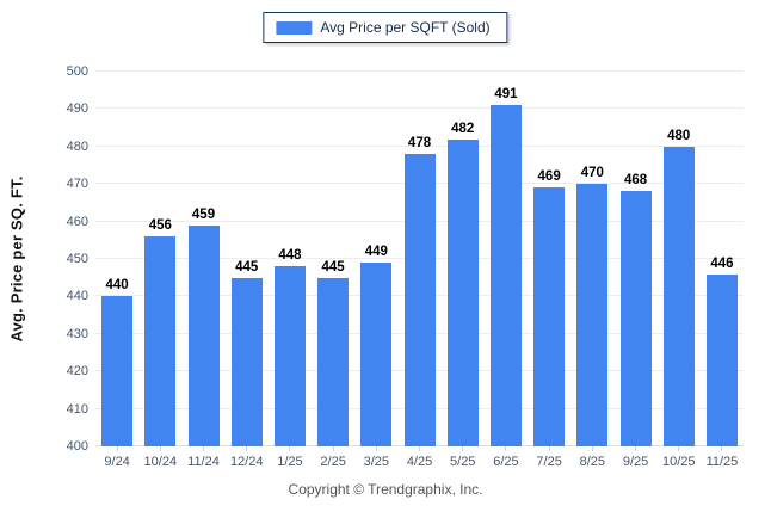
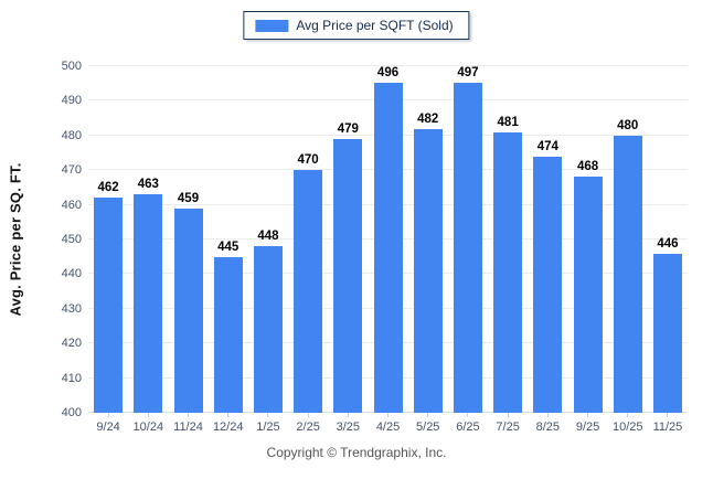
9/24: 440 -> 462
10/24: 456 -> 463
2/25: 445 -> 470
3/25: 449 -> 479
4/25: 478 -> 496
6/25: 491 -> 497
7/25: 469 -> 481
8/25: 470 -> 474
